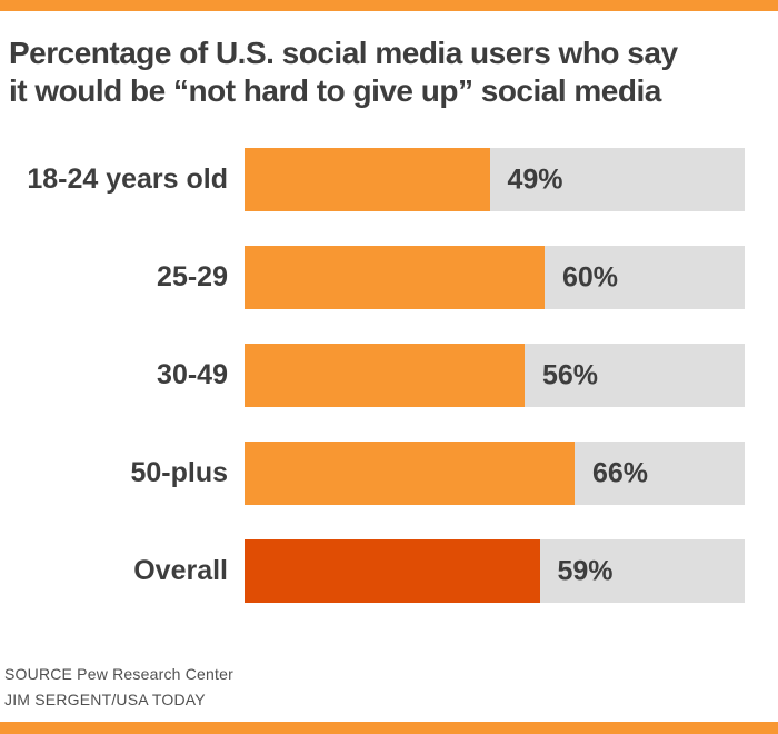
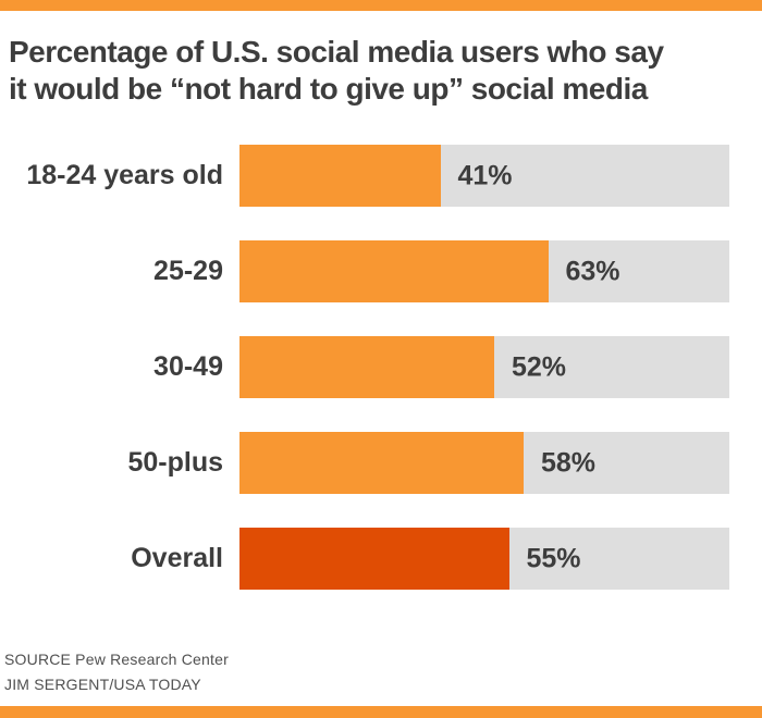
18-24 years old: 49% -> 41%
25-29: 60% -> 63%
30-49: 56% -> 52%
50-plus: 66% -> 58%
Overall: 59% -> 55%
